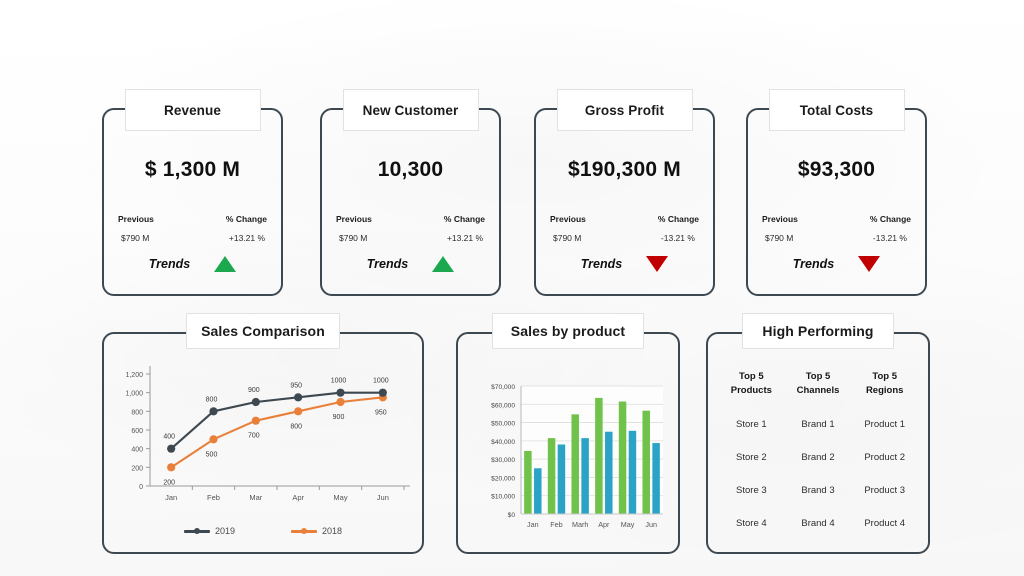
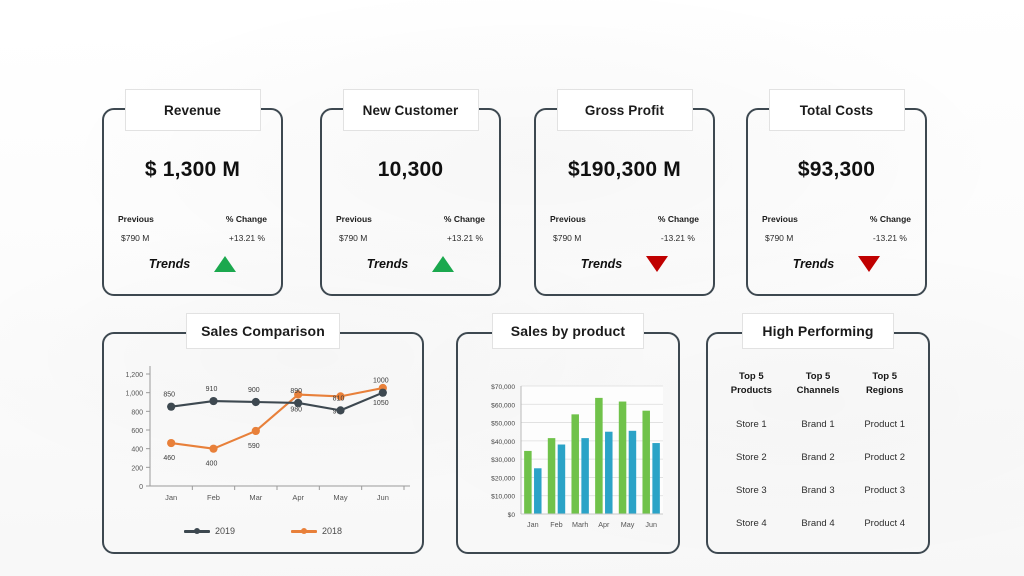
Sales Comparison/2019/Jan: 400 -> 850
Sales Comparison/2018/Jan: 200 -> 460
Sales Comparison/2019/Feb: 800 -> 910
Sales Comparison/2018/Feb: 500 -> 400
Sales Comparison/2018/Mar: 700 -> 590
Sales Comparison/2019/Apr: 950 -> 890
Sales Comparison/2018/Apr: 800 -> 980
Sales Comparison/2019/May: 1000 -> 810
Sales Comparison/2018/May: 900 -> 960
Sales Comparison/2018/Jun: 950 -> 1050
